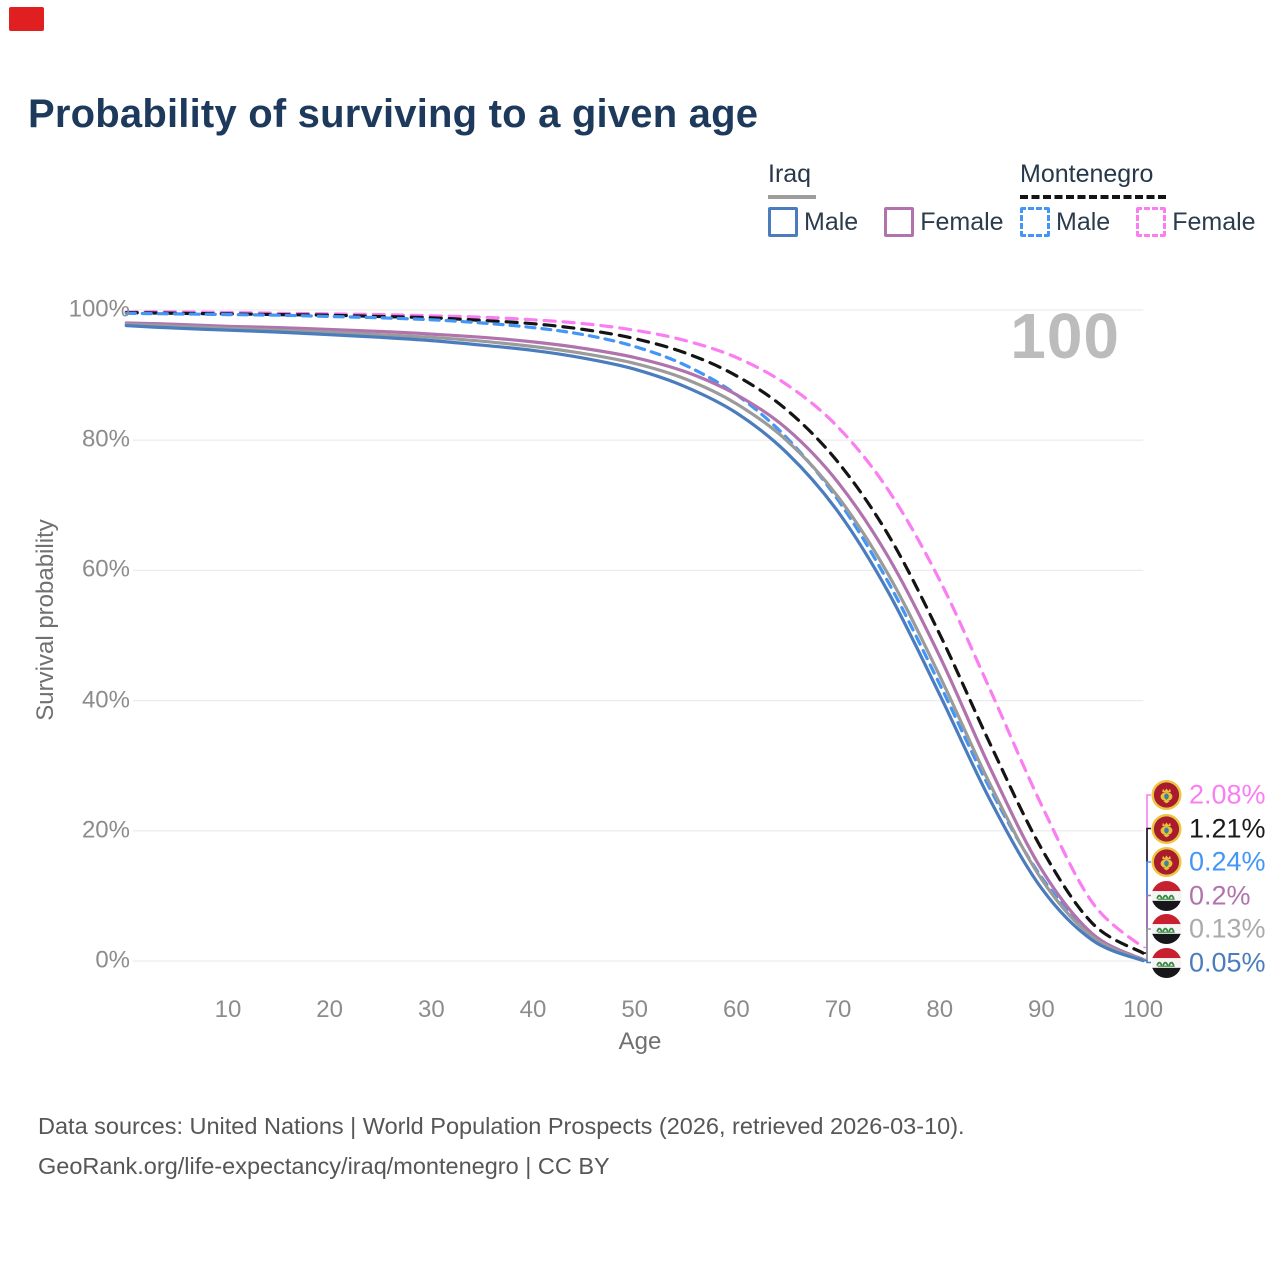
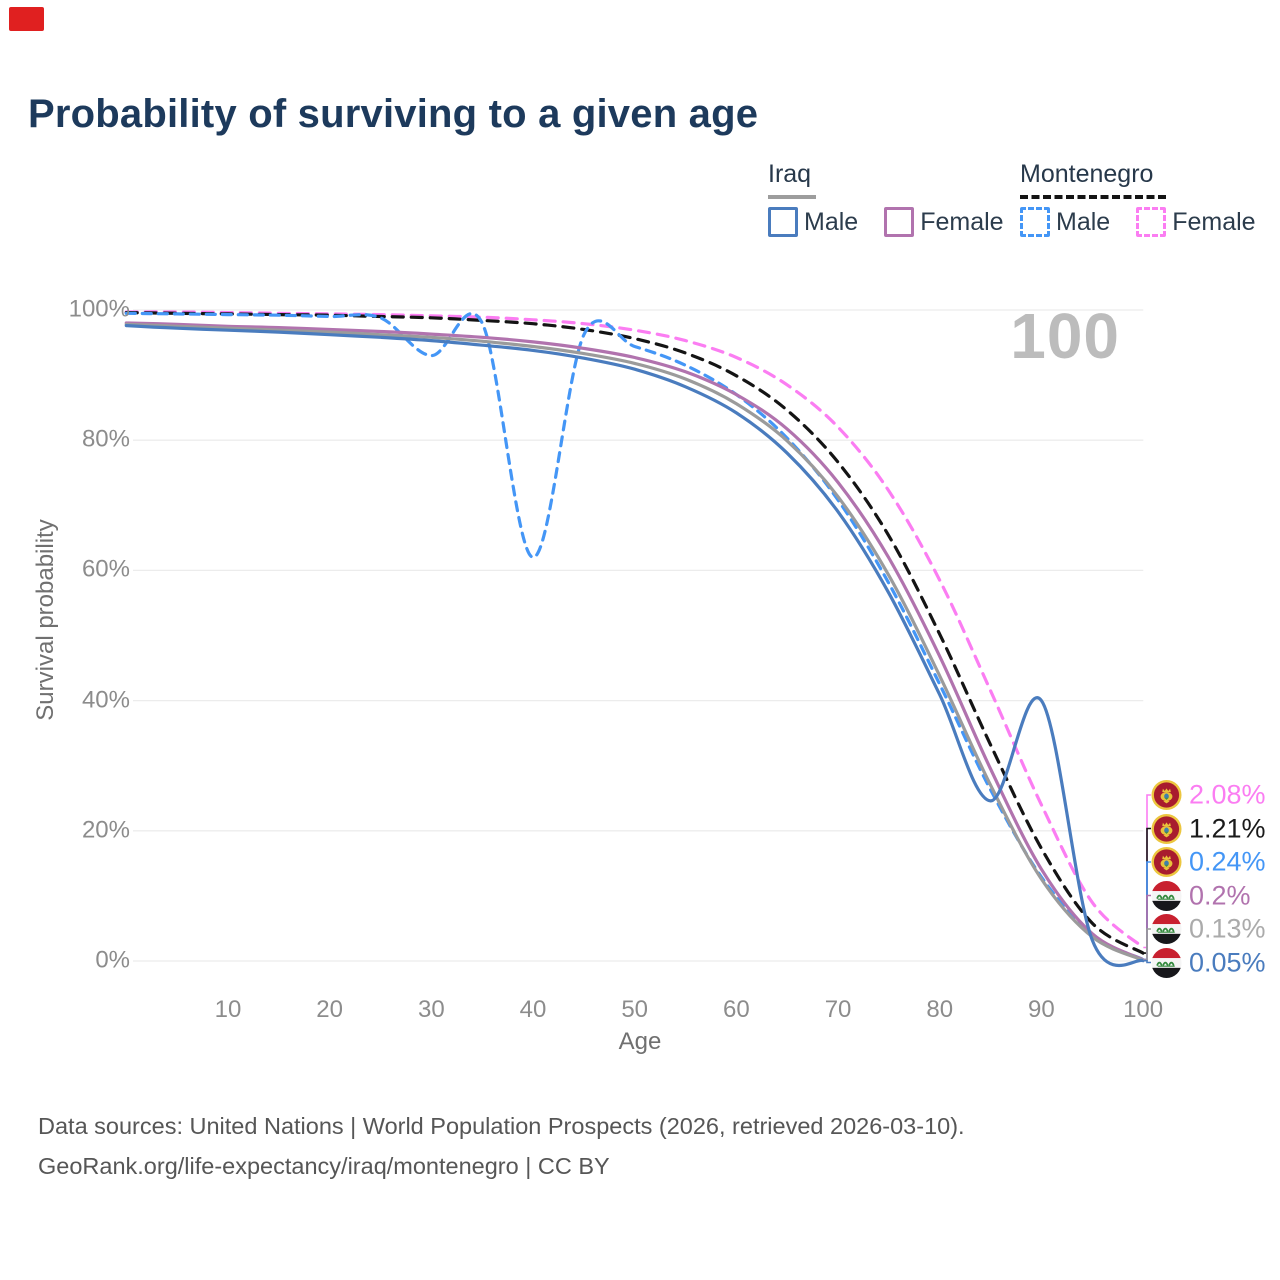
Montenegro Male/30: 98% -> 93%
Montenegro Male/40: 97% -> 62%
Iraq Male/90: 11% -> 40%
